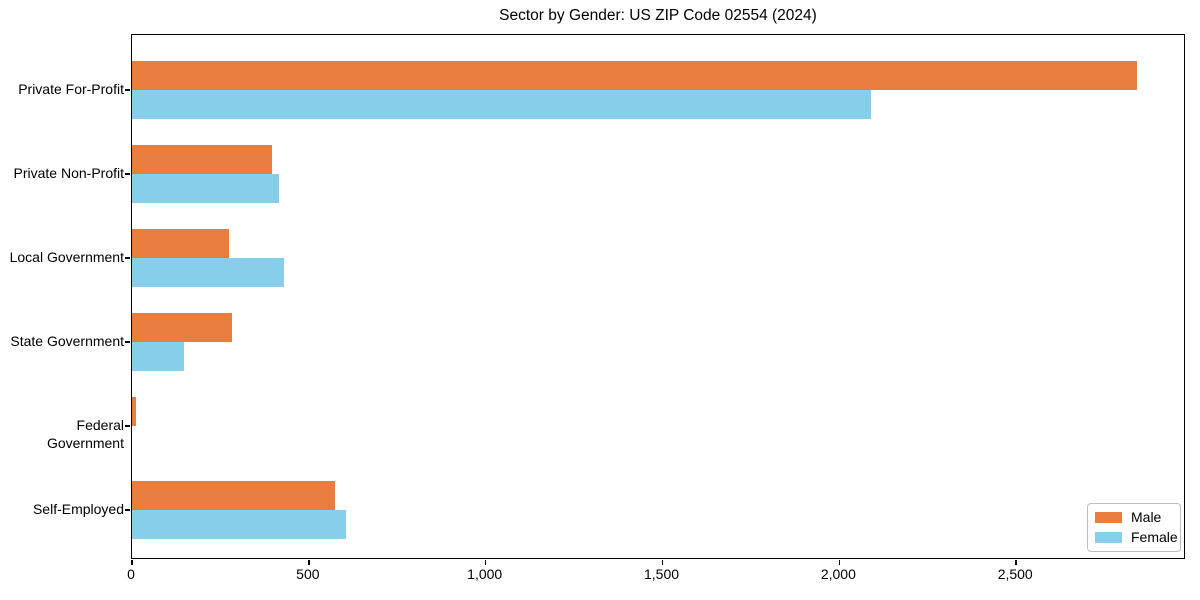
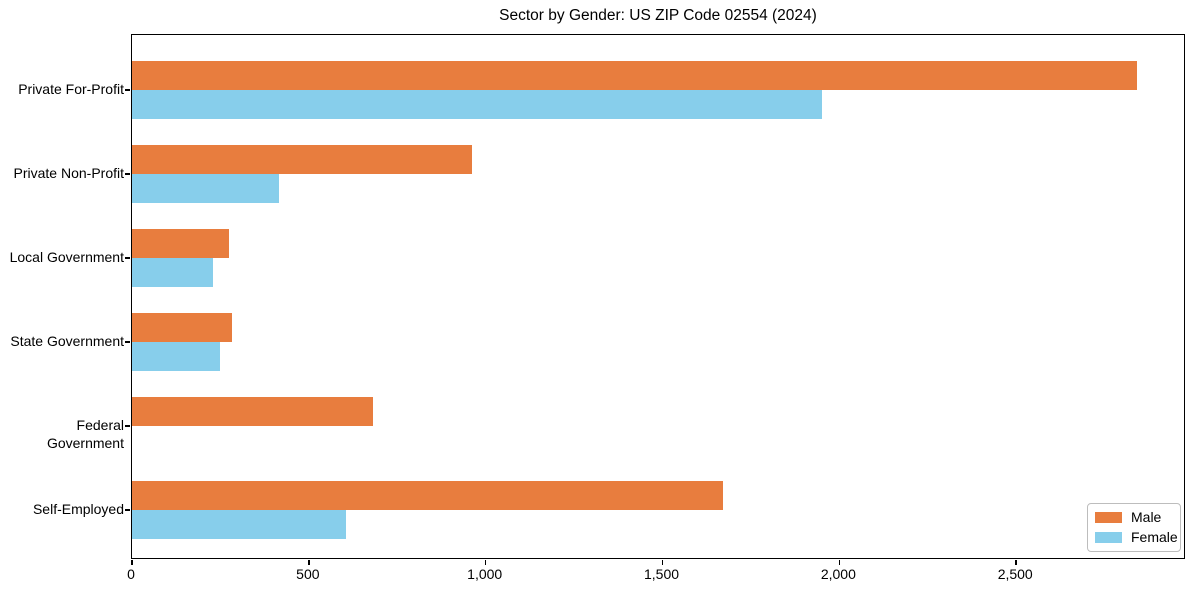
Female/Private For-Profit: 2090 -> 1950
Male/Private Non-Profit: 400 -> 960
Female/Local Government: 430 -> 230
Female/State Government: 150 -> 250
Male/Federal Government: 10 -> 680
Male/Self-Employed: 580 -> 1670
